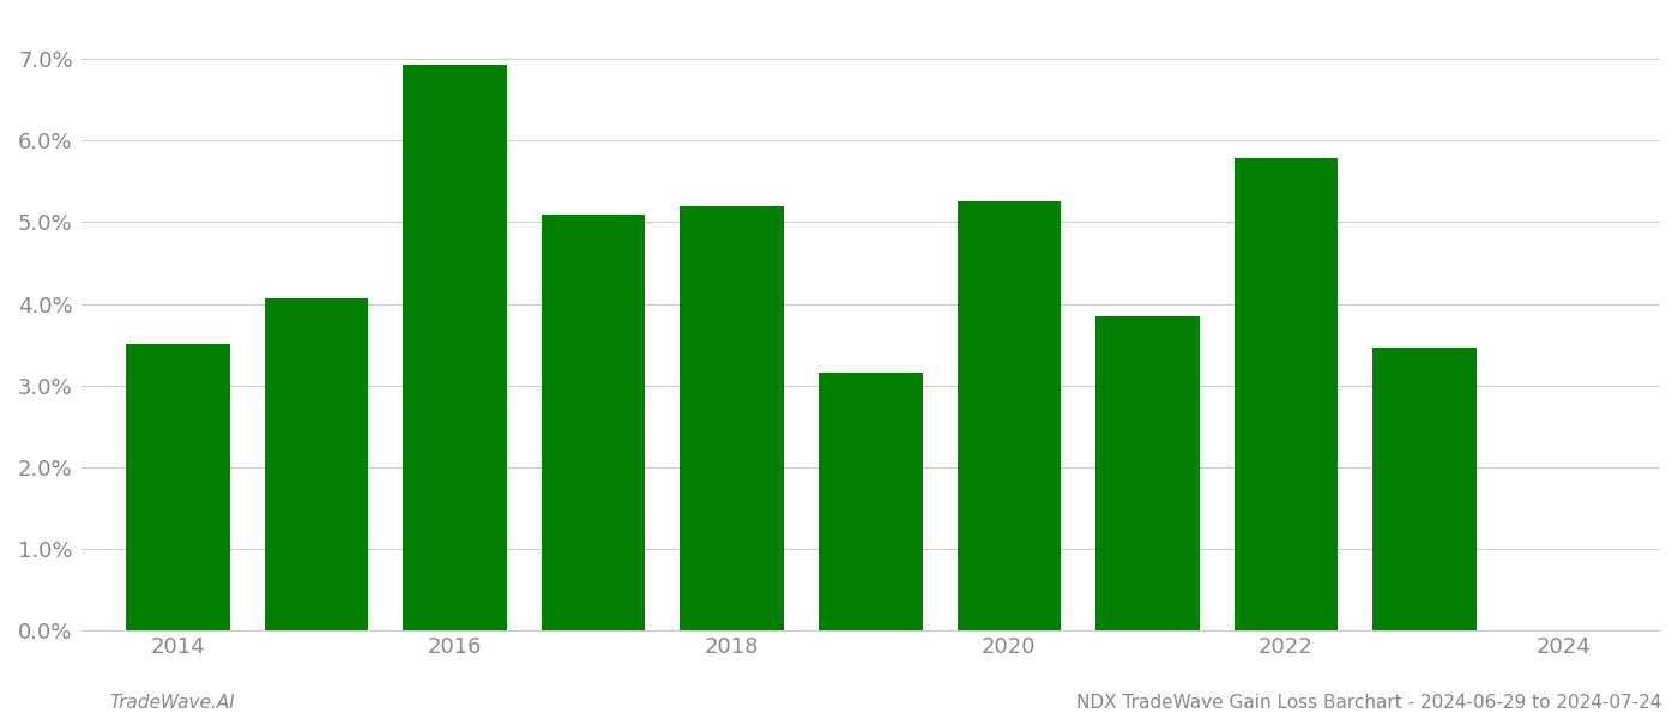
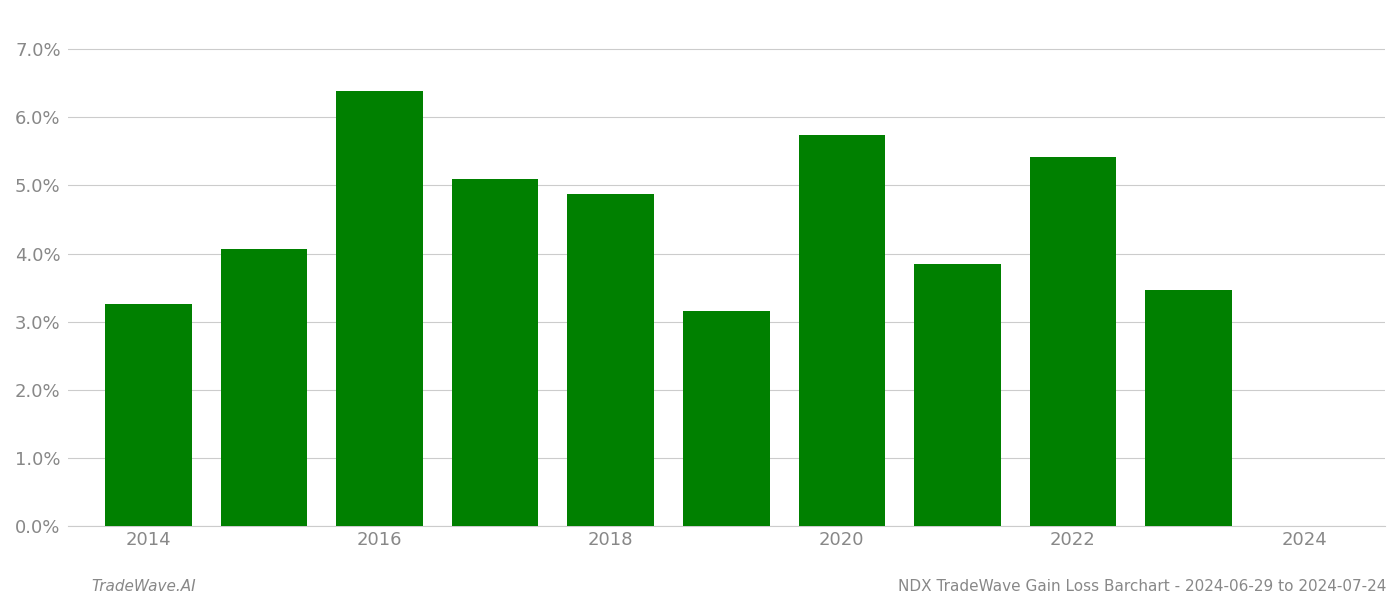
2014: 3.51% -> 3.26%
2016: 6.93% -> 6.38%
2018: 5.20% -> 4.88%
2020: 5.25% -> 5.74%
2022: 5.78% -> 5.42%
